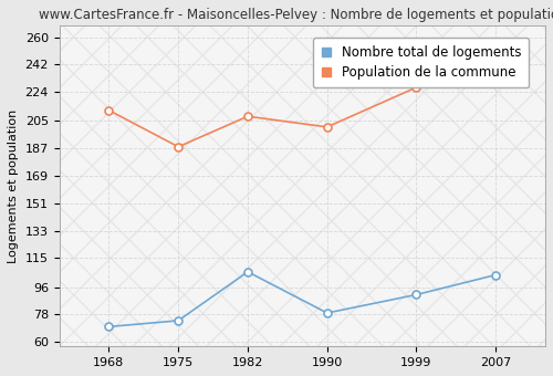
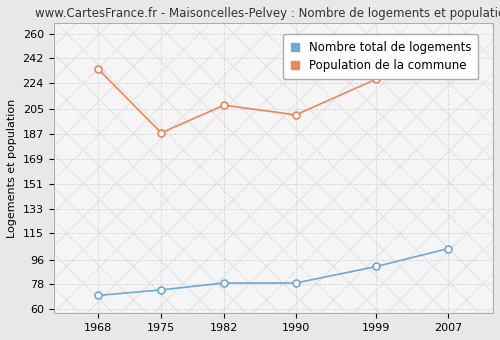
Population de la commune/1968: 212 -> 234
Nombre total de logements/1982: 106 -> 79
